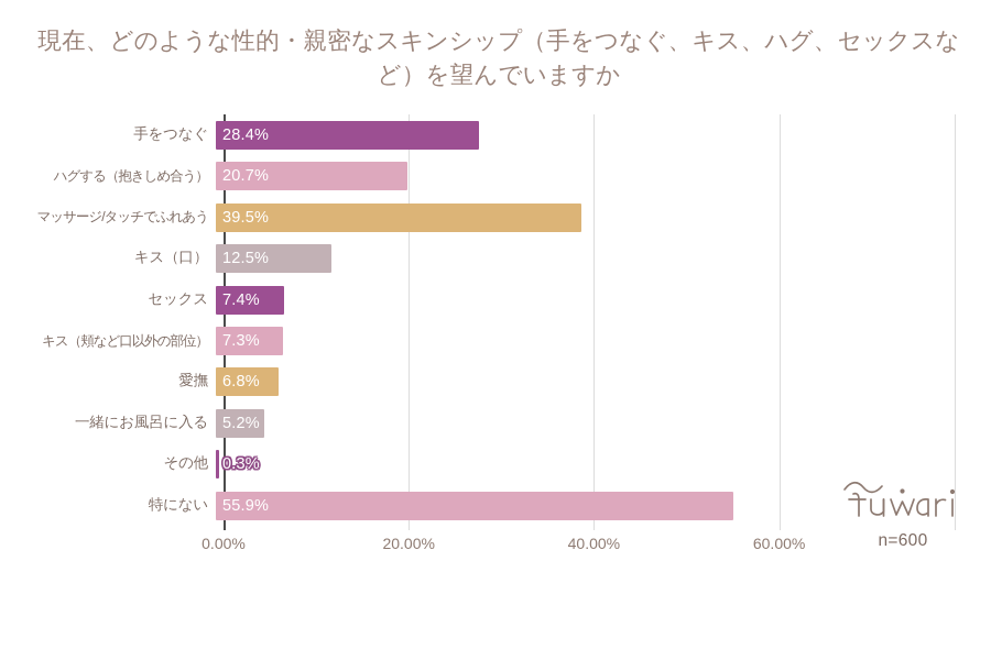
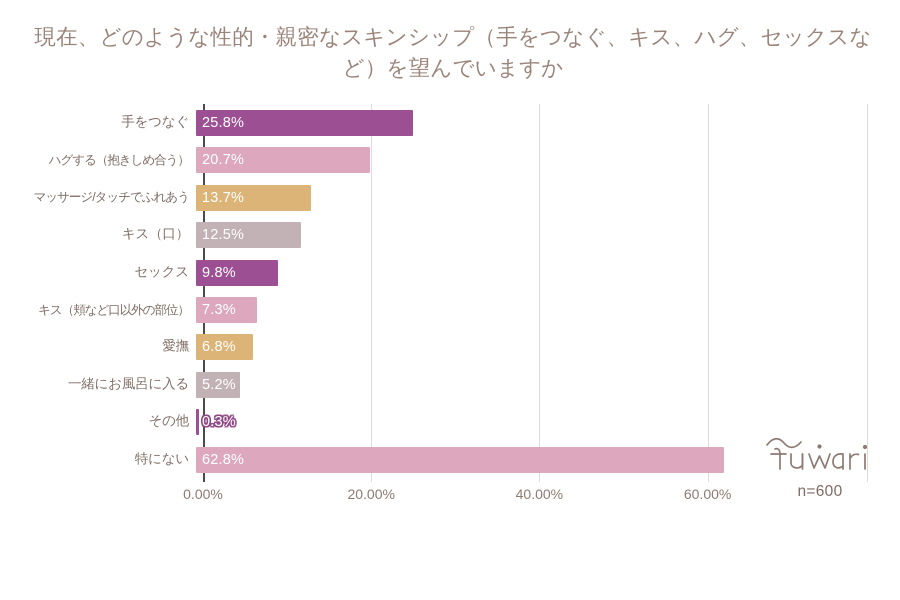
手をつなぐ: 28.4% -> 25.8%
マッサージ/タッチでふれあう: 39.5% -> 13.7%
セックス: 7.4% -> 9.8%
特にない: 55.9% -> 62.8%
